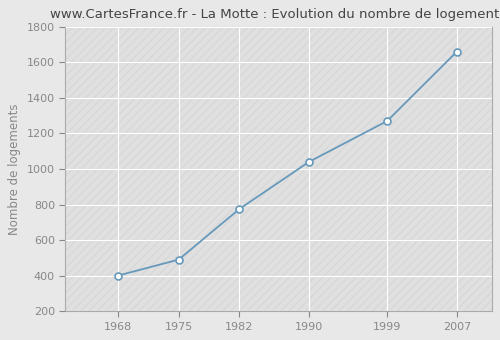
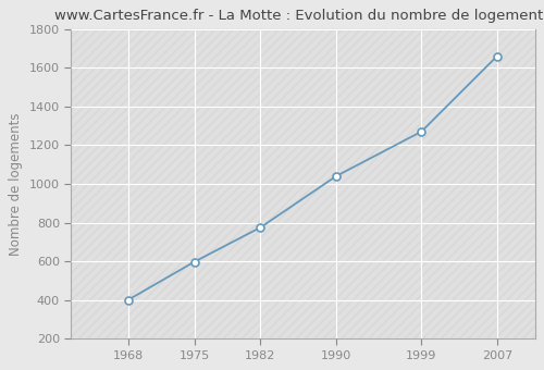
1975: 490 -> 600
